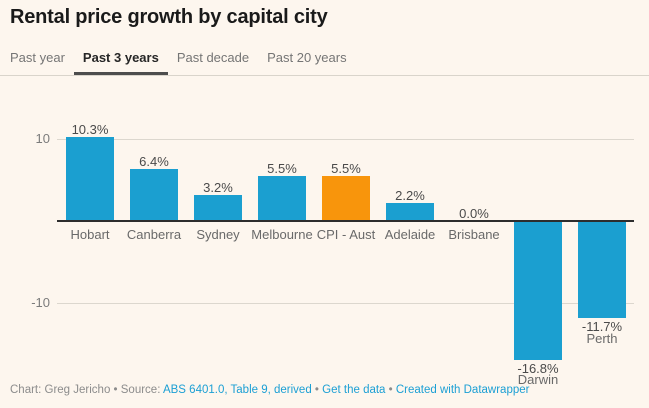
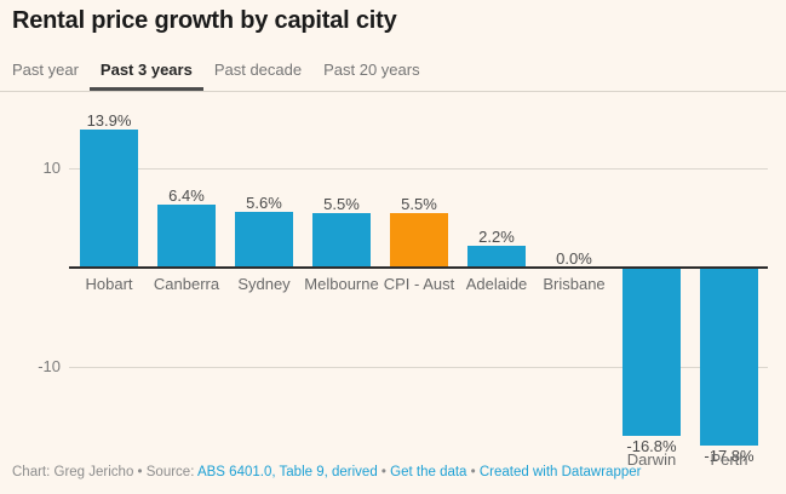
Hobart: 10.3% -> 13.9%
Sydney: 3.2% -> 5.6%
Perth: -11.7% -> -17.8%
